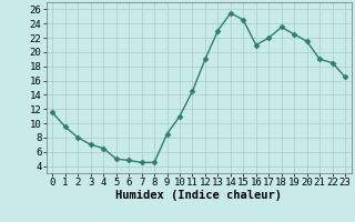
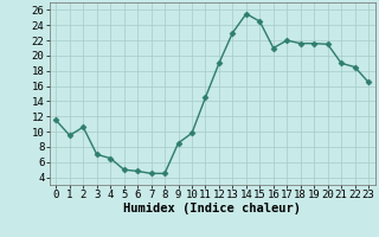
2: 8.0 -> 10.6
10: 11.0 -> 9.8
18: 23.5 -> 21.6
19: 22.5 -> 21.6
